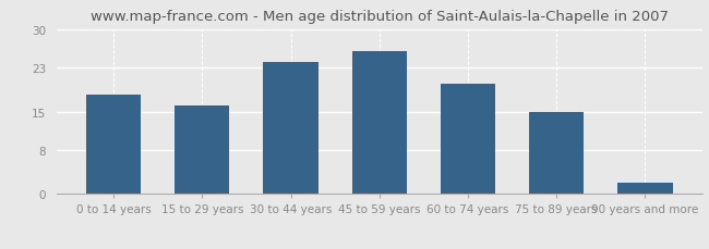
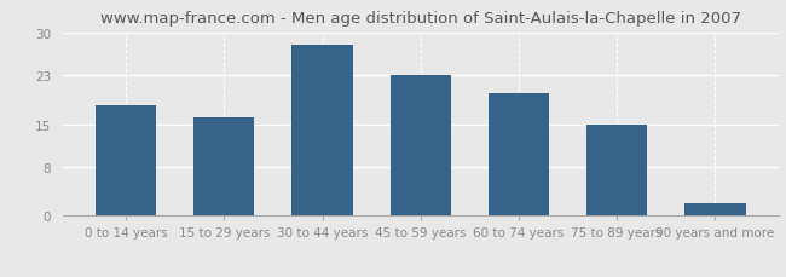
30 to 44 years: 24 -> 28
45 to 59 years: 26 -> 23
